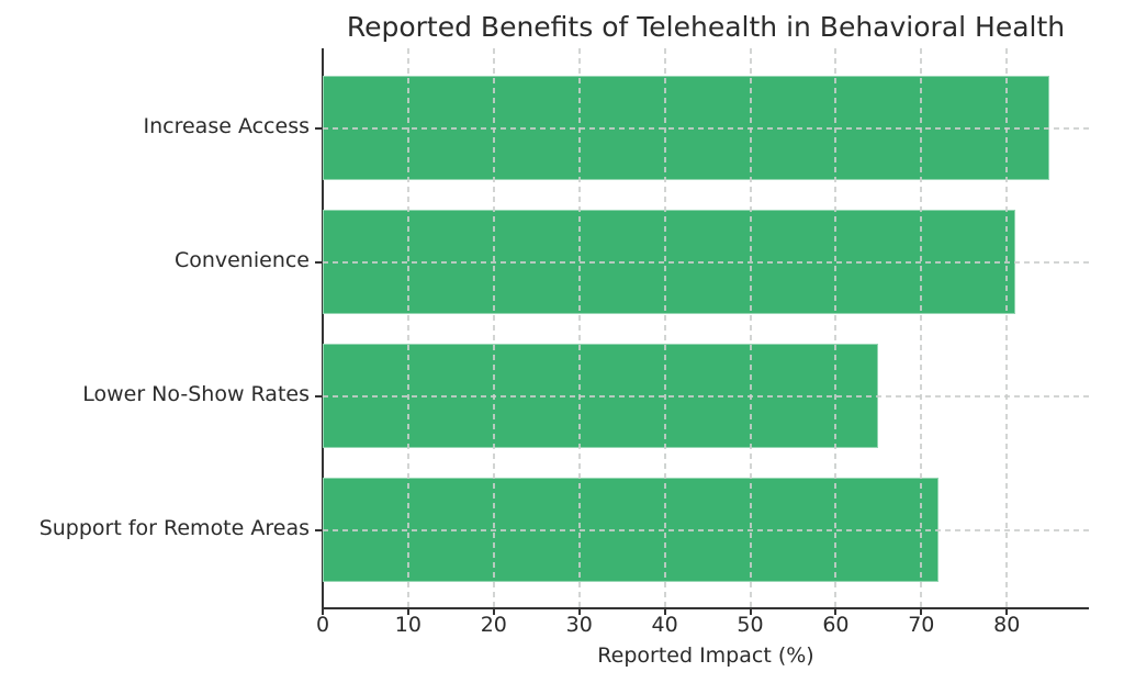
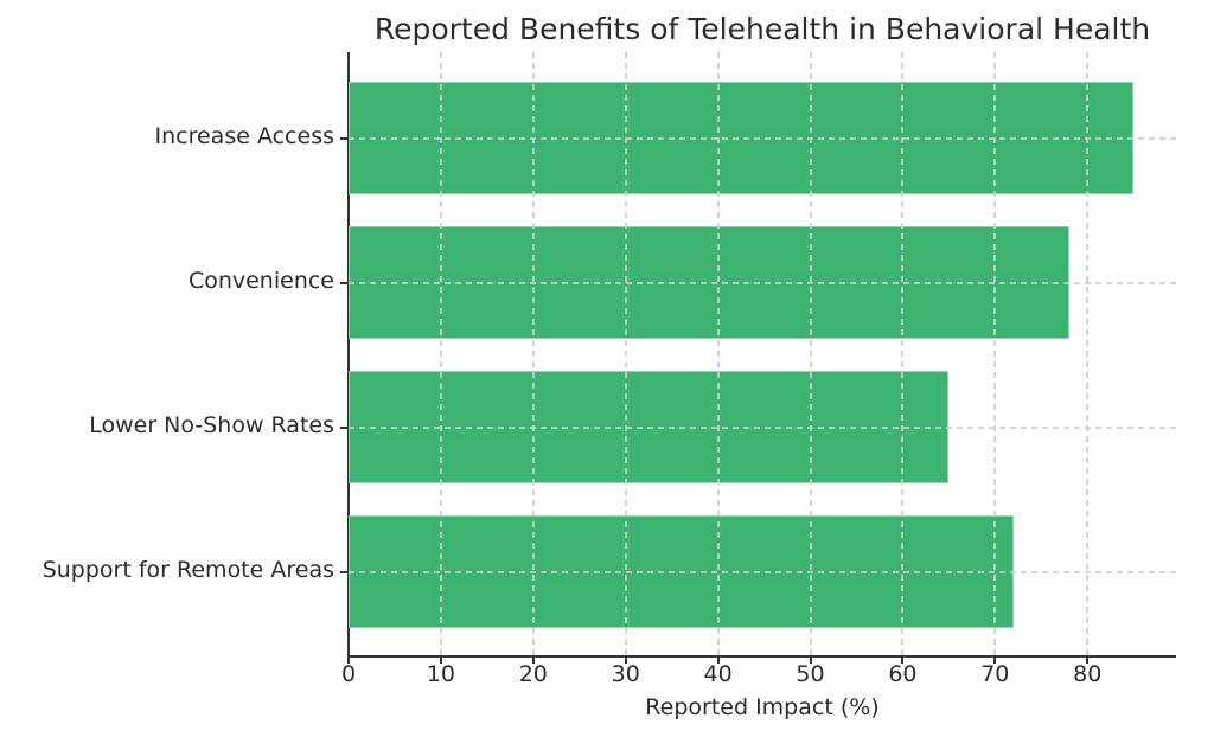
Convenience: 81 -> 78
